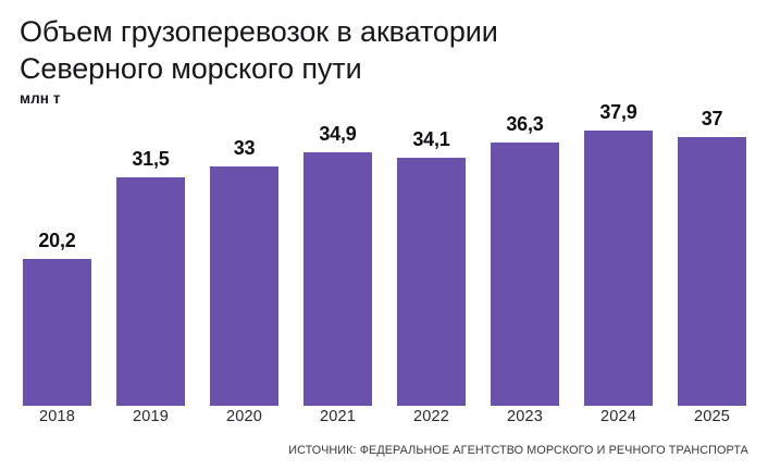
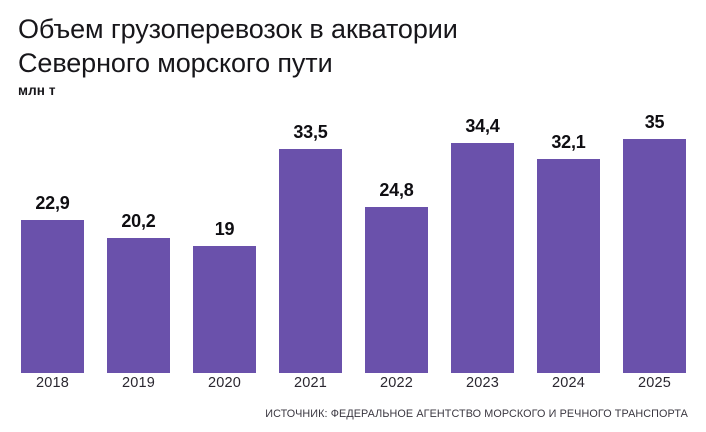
2018: 20,2 -> 22,9
2019: 31,5 -> 20,2
2020: 33 -> 19
2021: 34,9 -> 33,5
2022: 34,1 -> 24,8
2023: 36,3 -> 34,4
2024: 37,9 -> 32,1
2025: 37 -> 35
